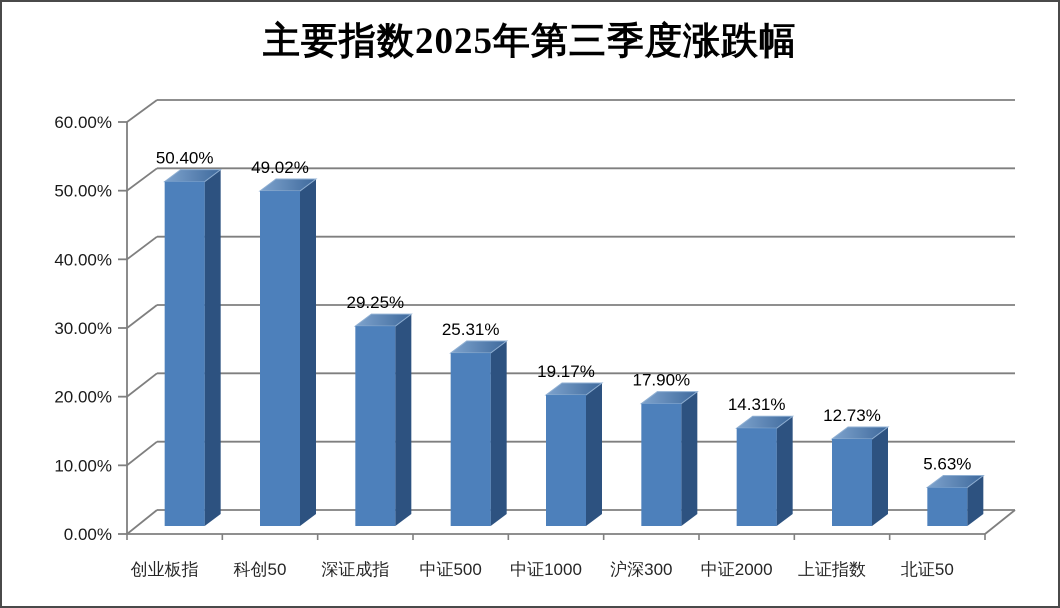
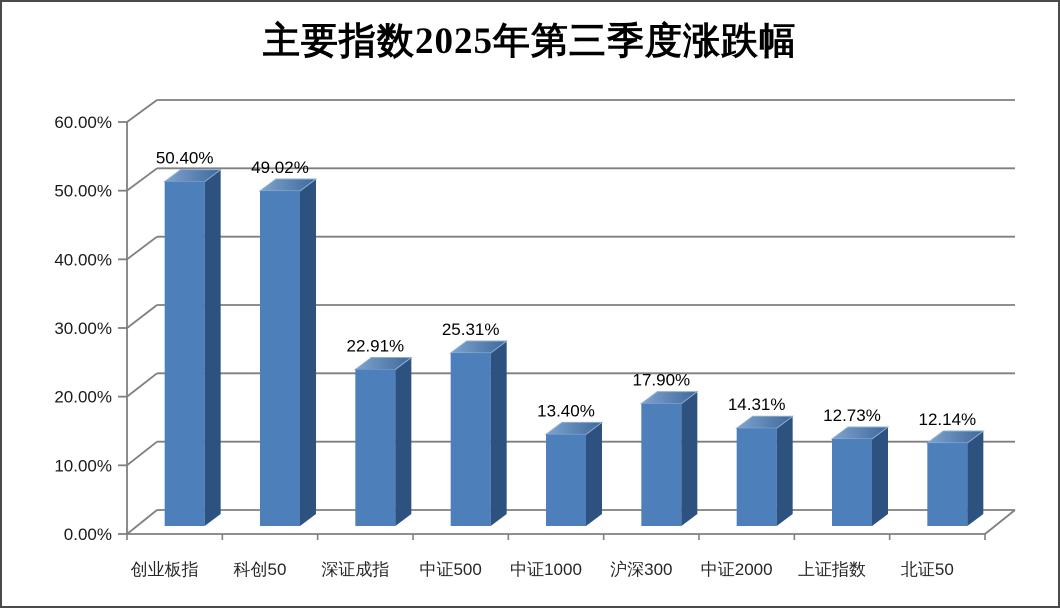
深证成指: 29.25% -> 22.91%
中证1000: 19.17% -> 13.40%
北证50: 5.63% -> 12.14%
